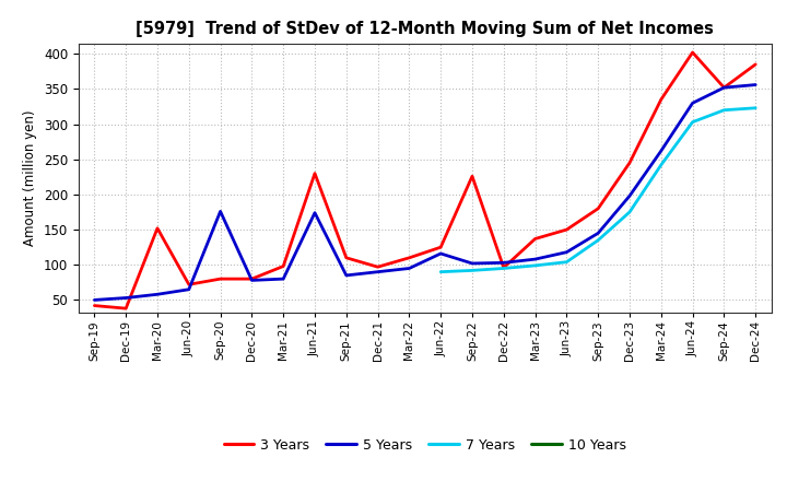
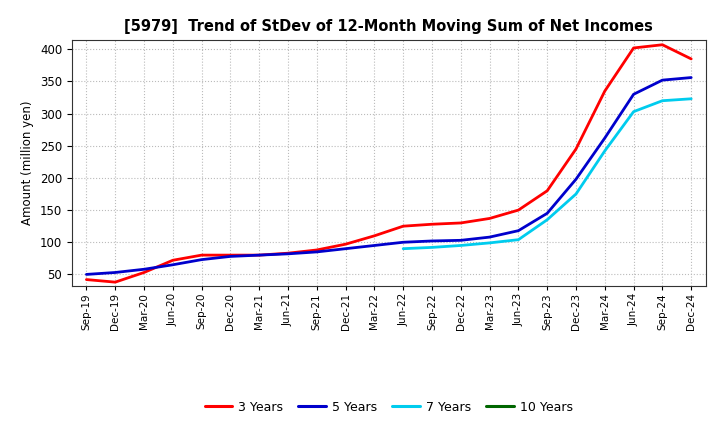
3 Years/Mar-20: 152 -> 53
5 Years/Sep-20: 176 -> 73
3 Years/Mar-21: 98 -> 80
3 Years/Jun-21: 230 -> 83
5 Years/Jun-21: 174 -> 82
3 Years/Sep-21: 110 -> 88
5 Years/Jun-22: 116 -> 100
3 Years/Sep-22: 226 -> 128
3 Years/Dec-22: 96 -> 130
3 Years/Sep-24: 352 -> 407
